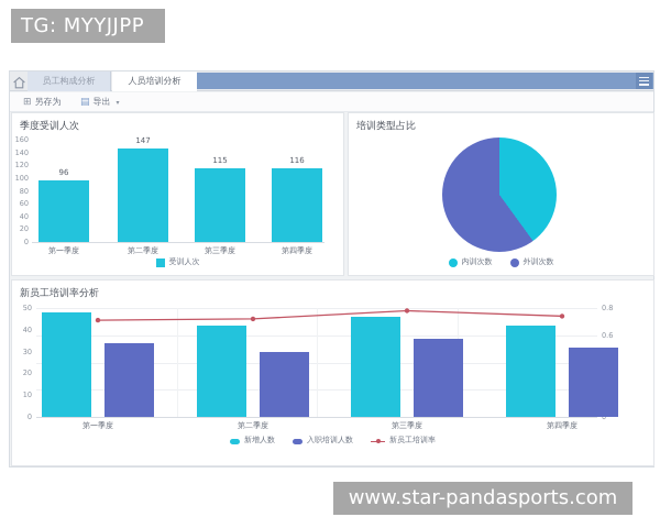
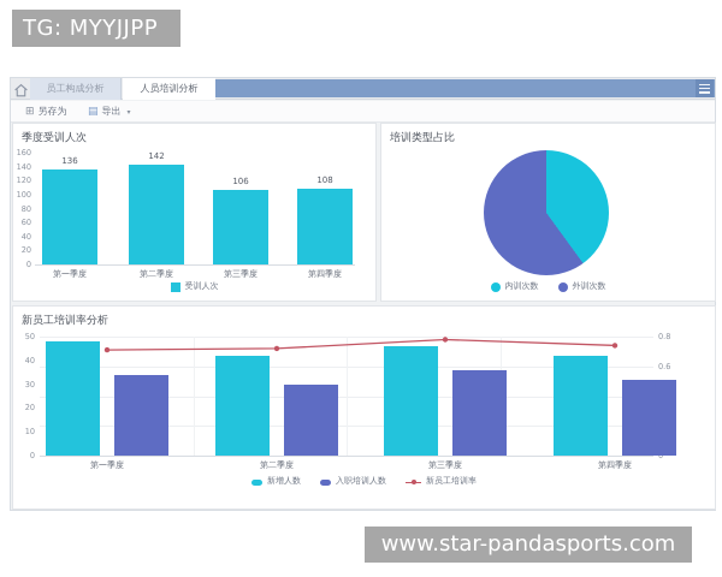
季度受训人次/第一季度: 96 -> 136
季度受训人次/第二季度: 147 -> 142
季度受训人次/第三季度: 115 -> 106
季度受训人次/第四季度: 116 -> 108
